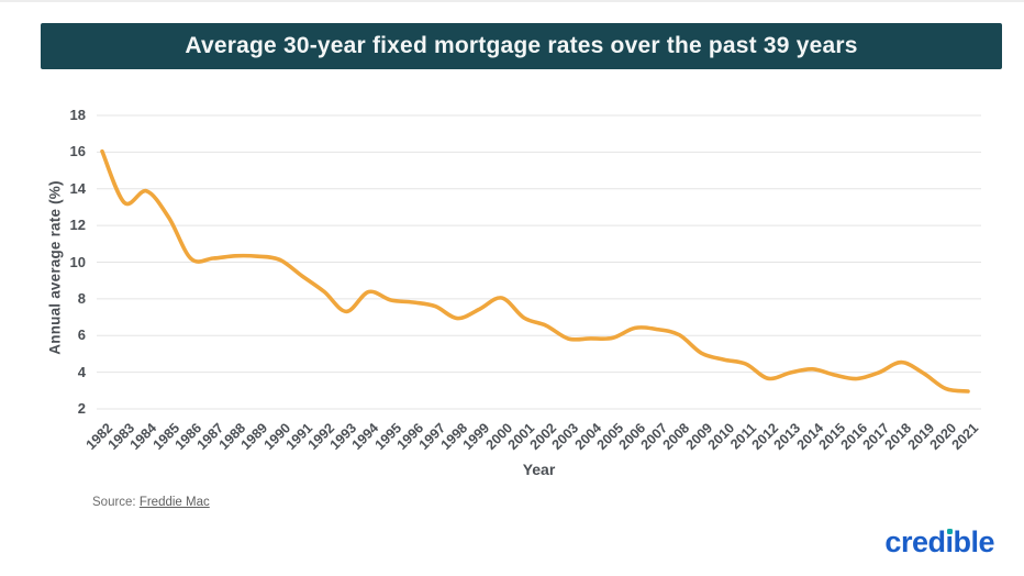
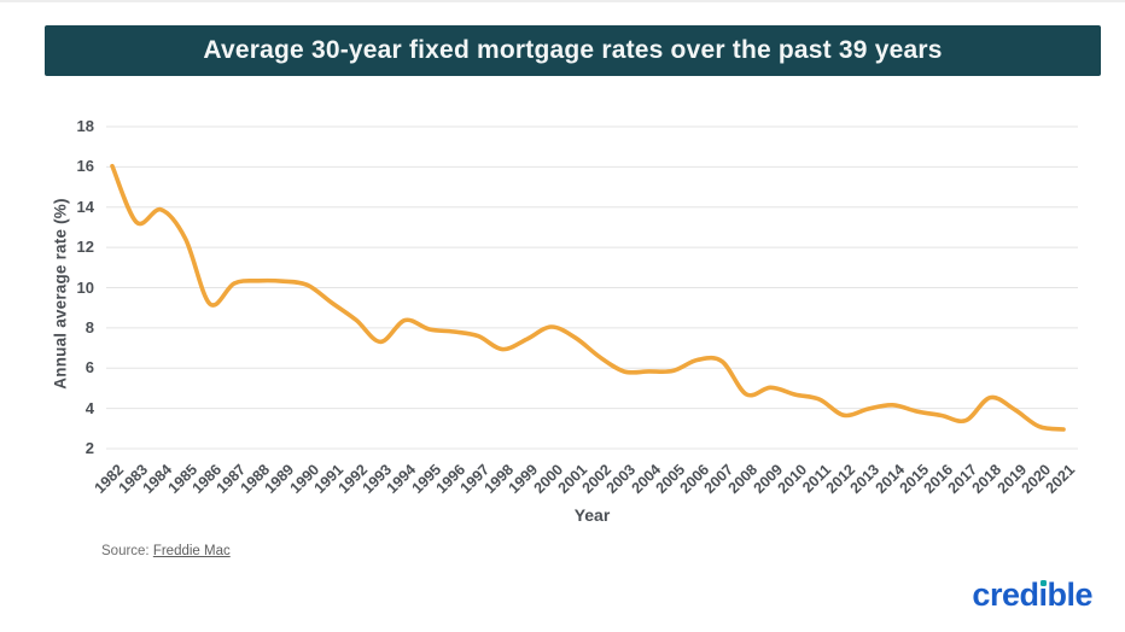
1986: 10.2 -> 9.2
2001: 7.0 -> 7.5
2008: 6.0 -> 4.7
2017: 4.0 -> 3.4
